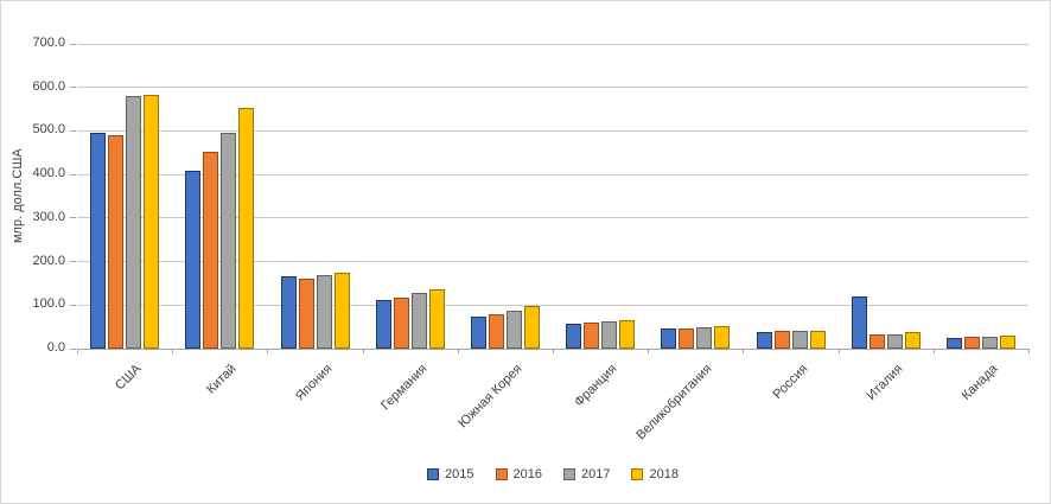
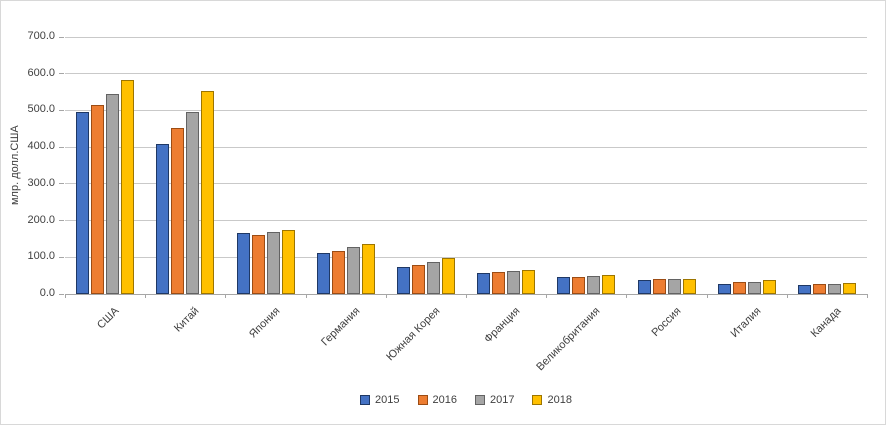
2016/США: 490 -> 520
2017/США: 580 -> 540
2015/Италия: 120 -> 30
